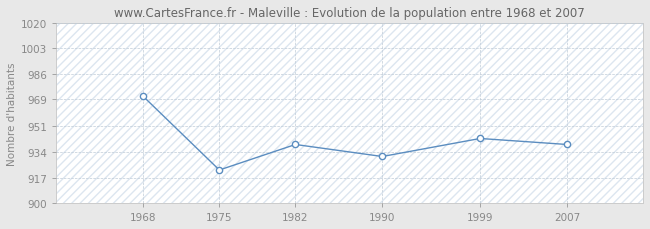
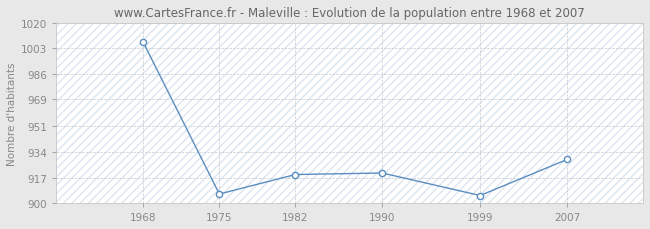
1968: 971 -> 1007
1975: 922 -> 906
1982: 939 -> 919
1990: 931 -> 920
1999: 943 -> 905
2007: 939 -> 929
